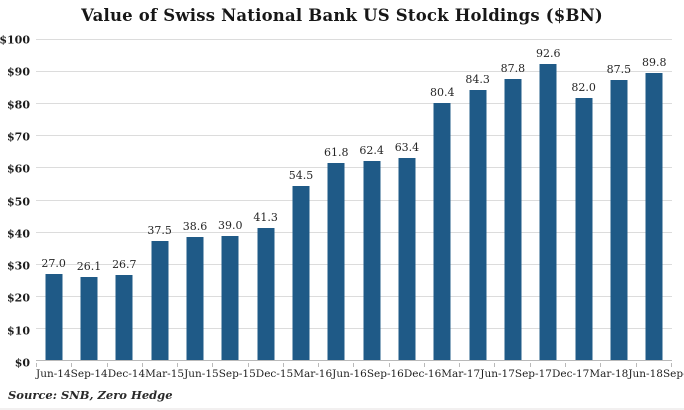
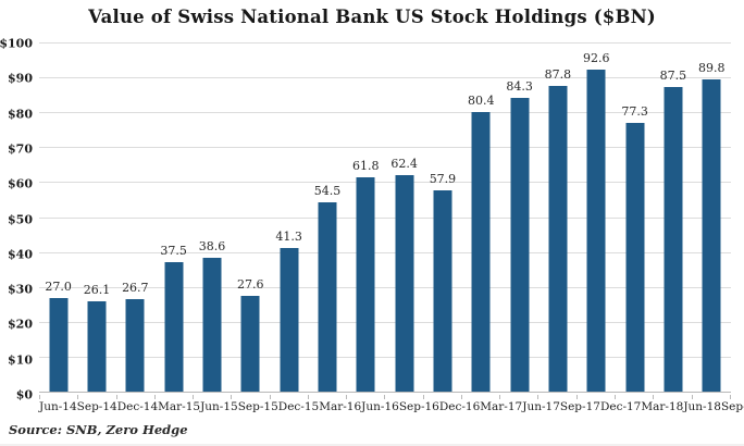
Sep-15: 39.0 -> 27.6
Dec-16: 63.4 -> 57.9
Mar-18: 82.0 -> 77.3
